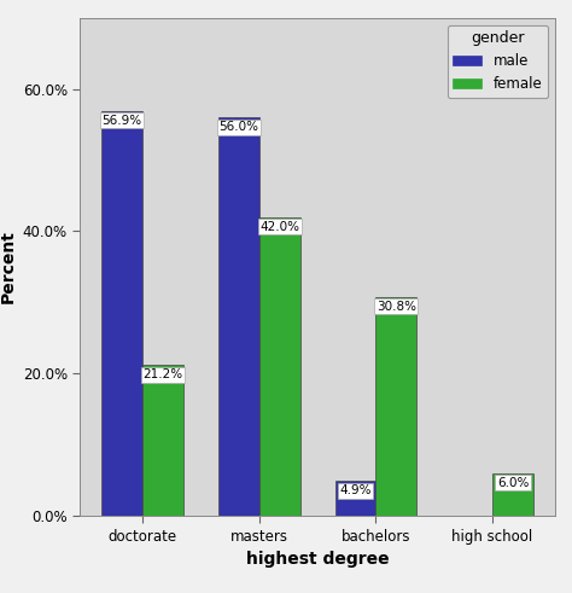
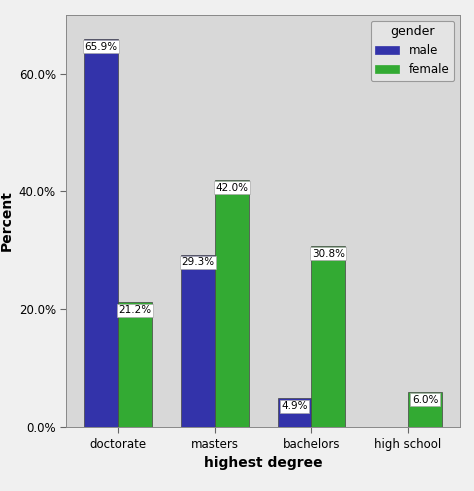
male/doctorate: 56.9% -> 65.9%
male/masters: 56.0% -> 29.3%
